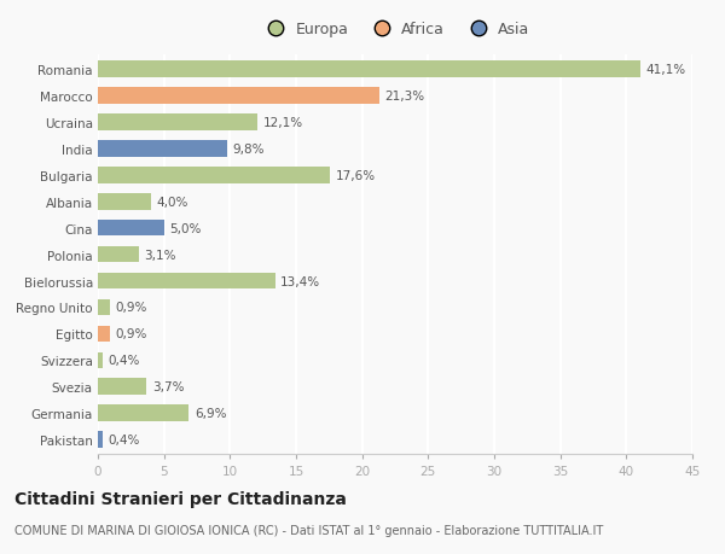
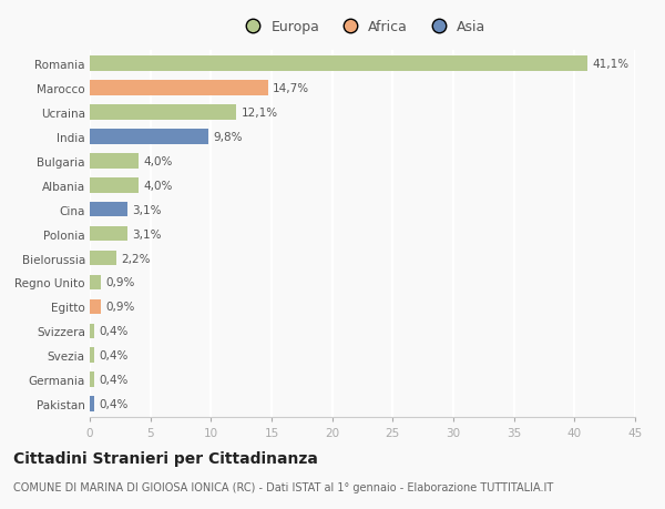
Marocco: 21,3% -> 14,7%
Bulgaria: 17,6% -> 4,0%
Cina: 5,0% -> 3,1%
Bielorussia: 13,4% -> 2,2%
Svezia: 3,7% -> 0,4%
Germania: 6,9% -> 0,4%
